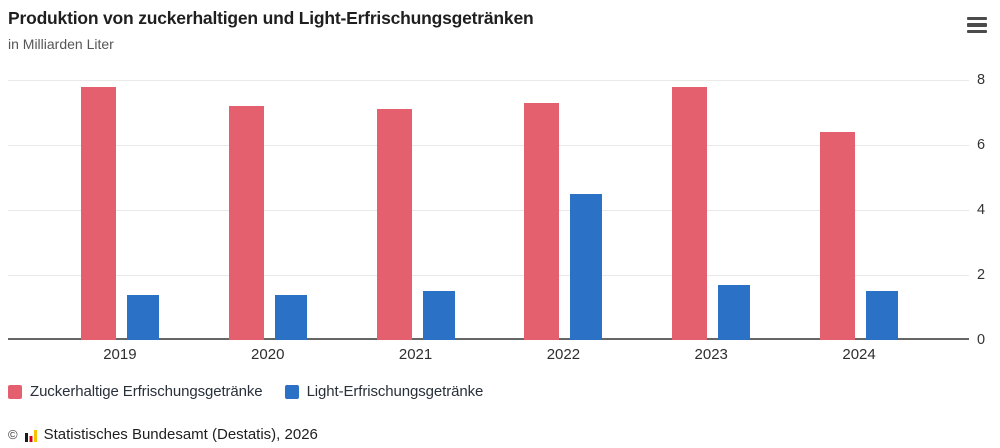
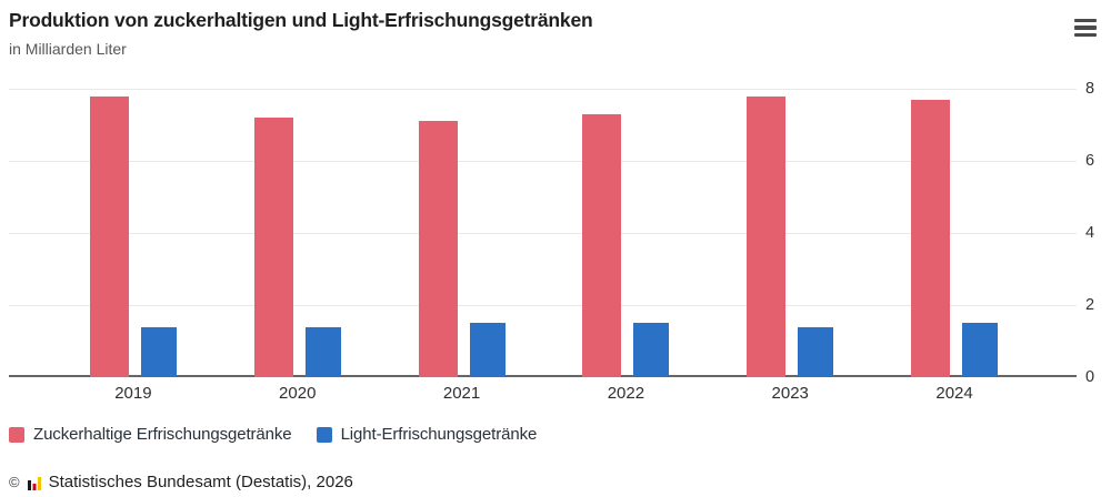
Light-Erfrischungsgetränke/2022: 4.5 -> 1.5
Light-Erfrischungsgetränke/2023: 1.7 -> 1.4
Zuckerhaltige Erfrischungsgetränke/2024: 6.4 -> 7.7
